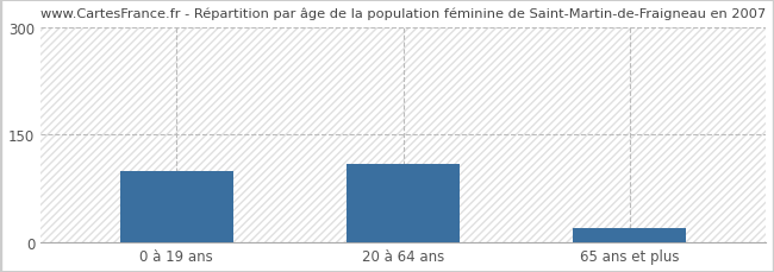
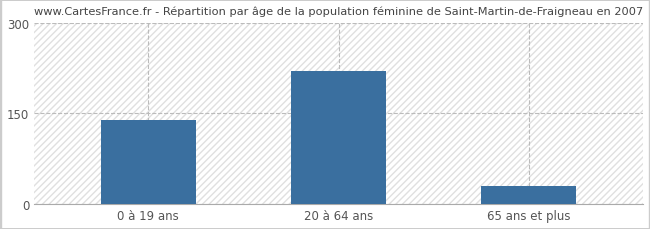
0 à 19 ans: 100 -> 140
20 à 64 ans: 110 -> 220
65 ans et plus: 20 -> 30
